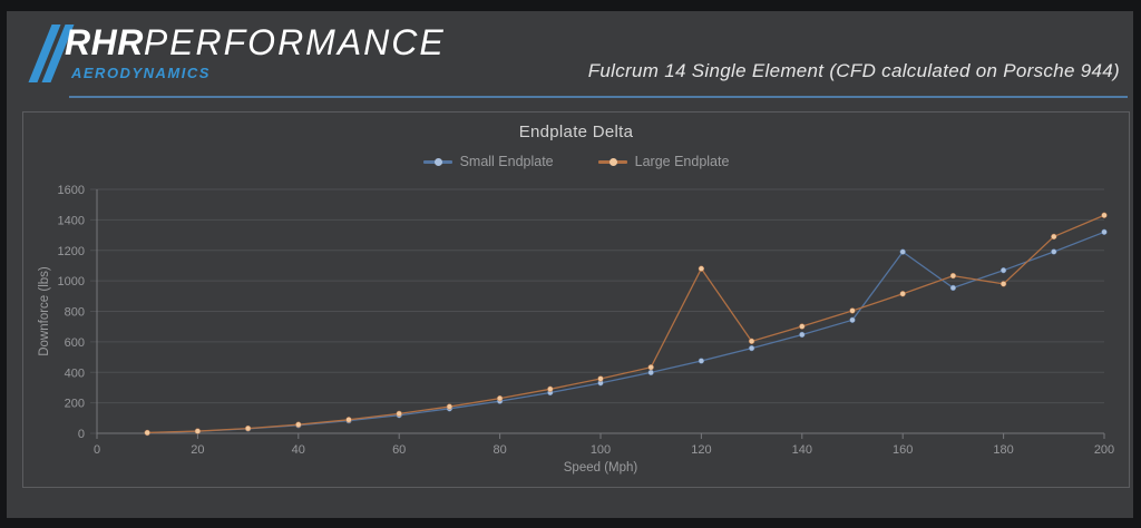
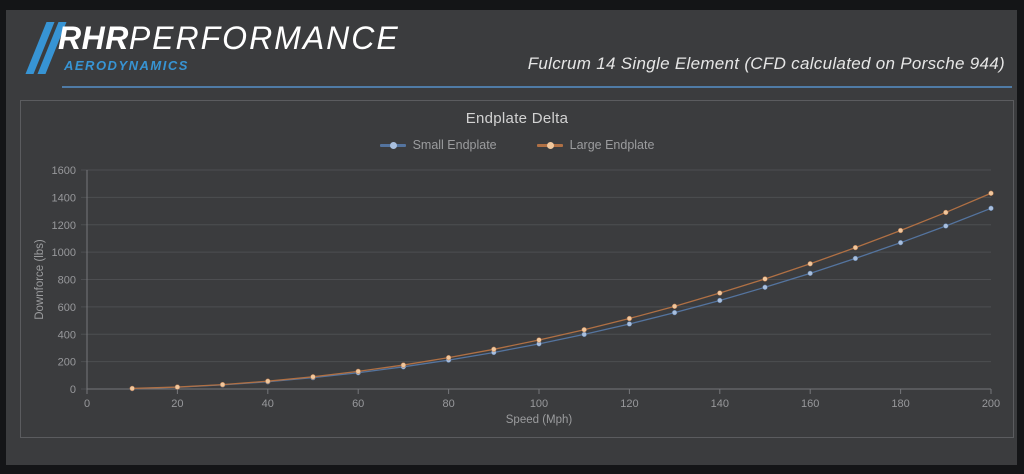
Large Endplate/120: 1080 -> 520
Small Endplate/160: 1190 -> 840
Large Endplate/180: 980 -> 1160
